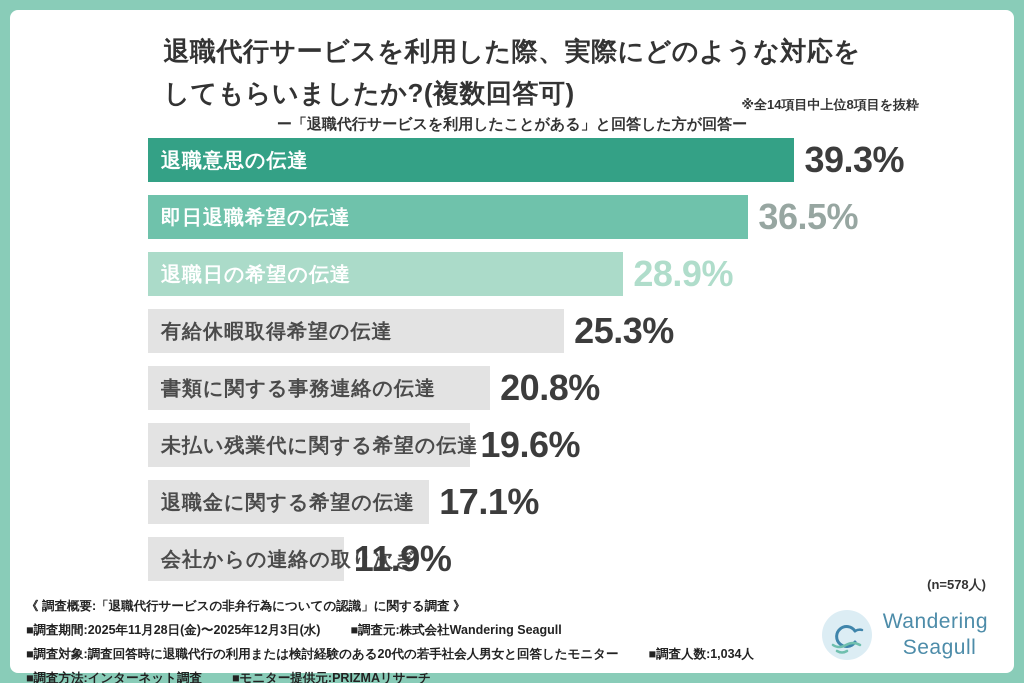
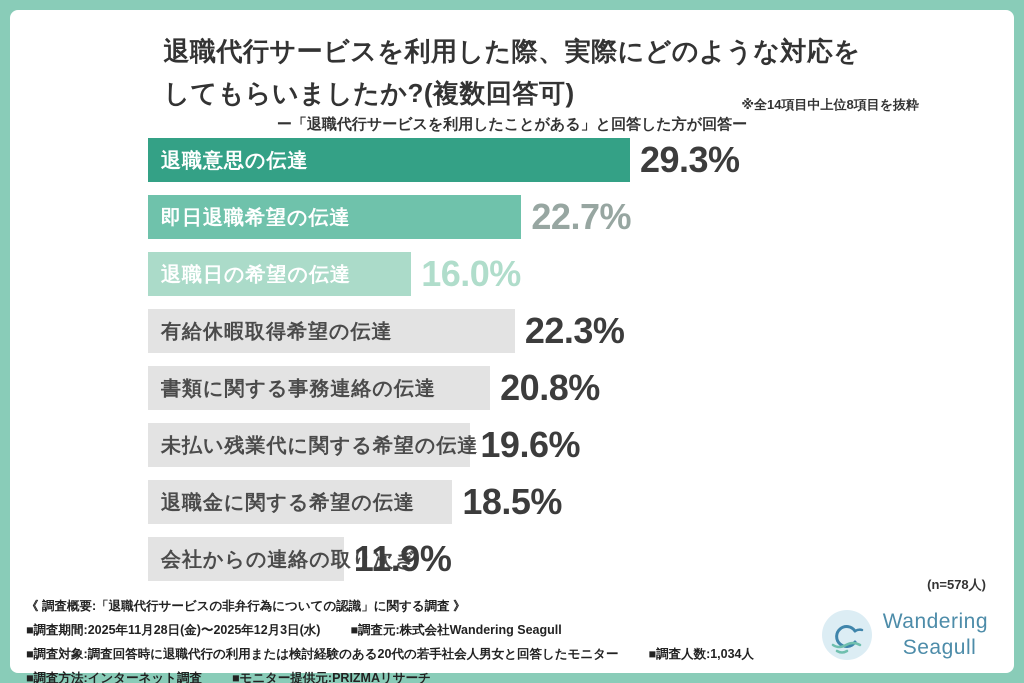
退職意思の伝達: 39.3% -> 29.3%
即日退職希望の伝達: 36.5% -> 22.7%
退職日の希望の伝達: 28.9% -> 16.0%
有給休暇取得希望の伝達: 25.3% -> 22.3%
退職金に関する希望の伝達: 17.1% -> 18.5%
